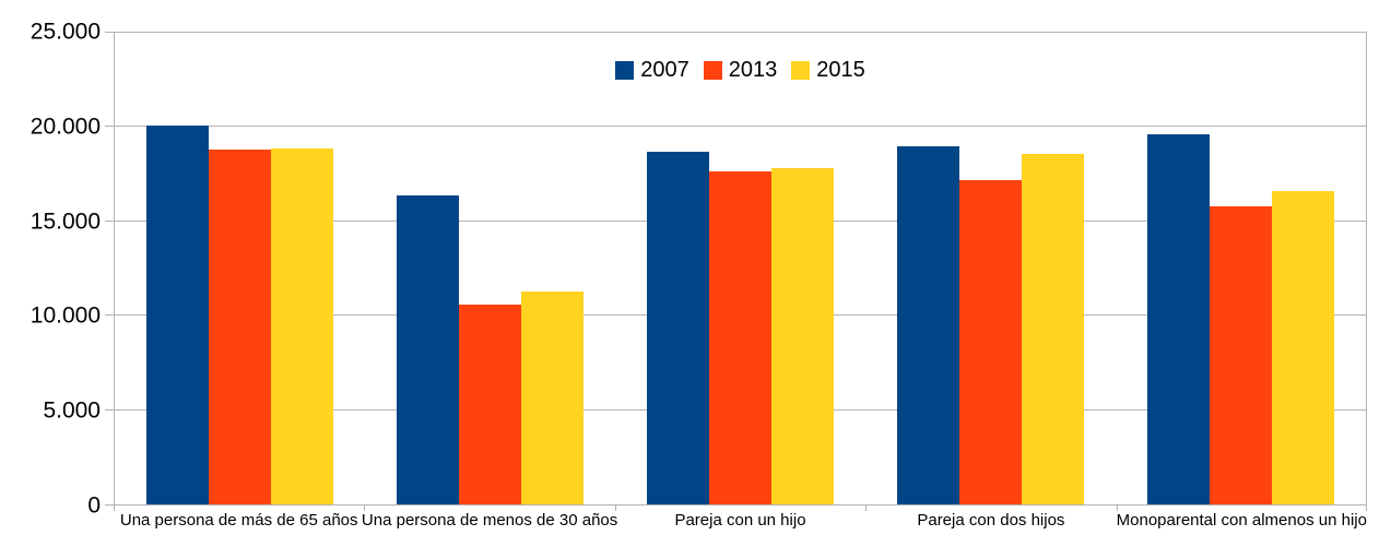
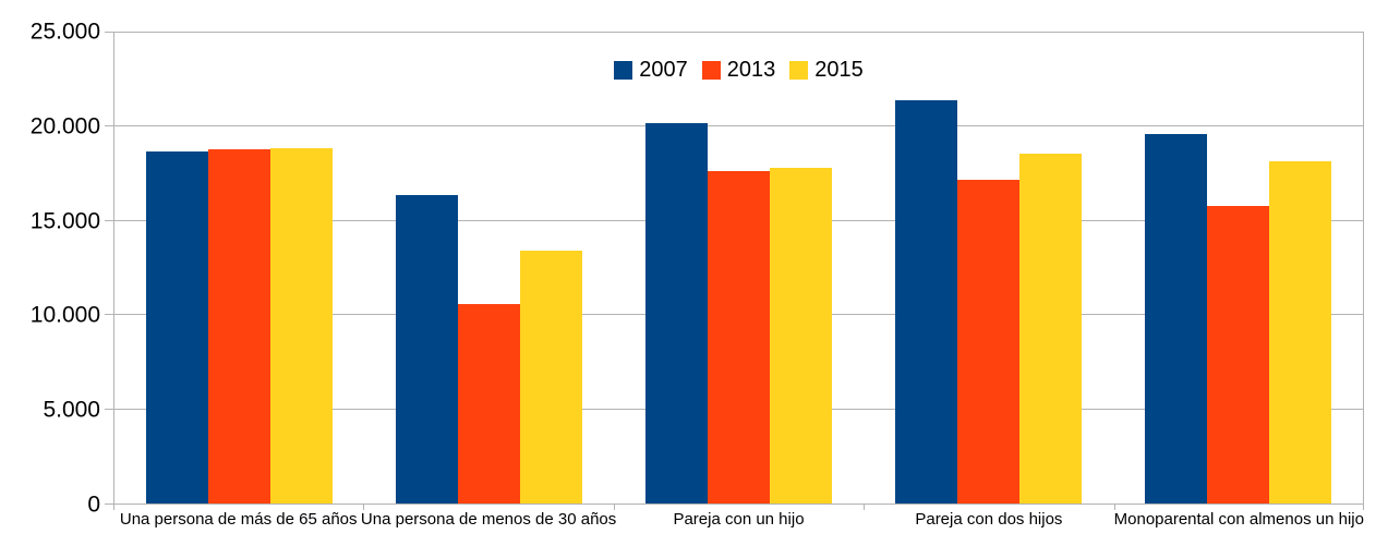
2007/Una persona de más de 65 años: 20100 -> 18700
2015/Una persona de menos de 30 años: 11300 -> 13400
2007/Pareja con un hijo: 18700 -> 20200
2007/Pareja con dos hijos: 19000 -> 21400
2015/Monoparental con almenos un hijo: 16600 -> 18200
